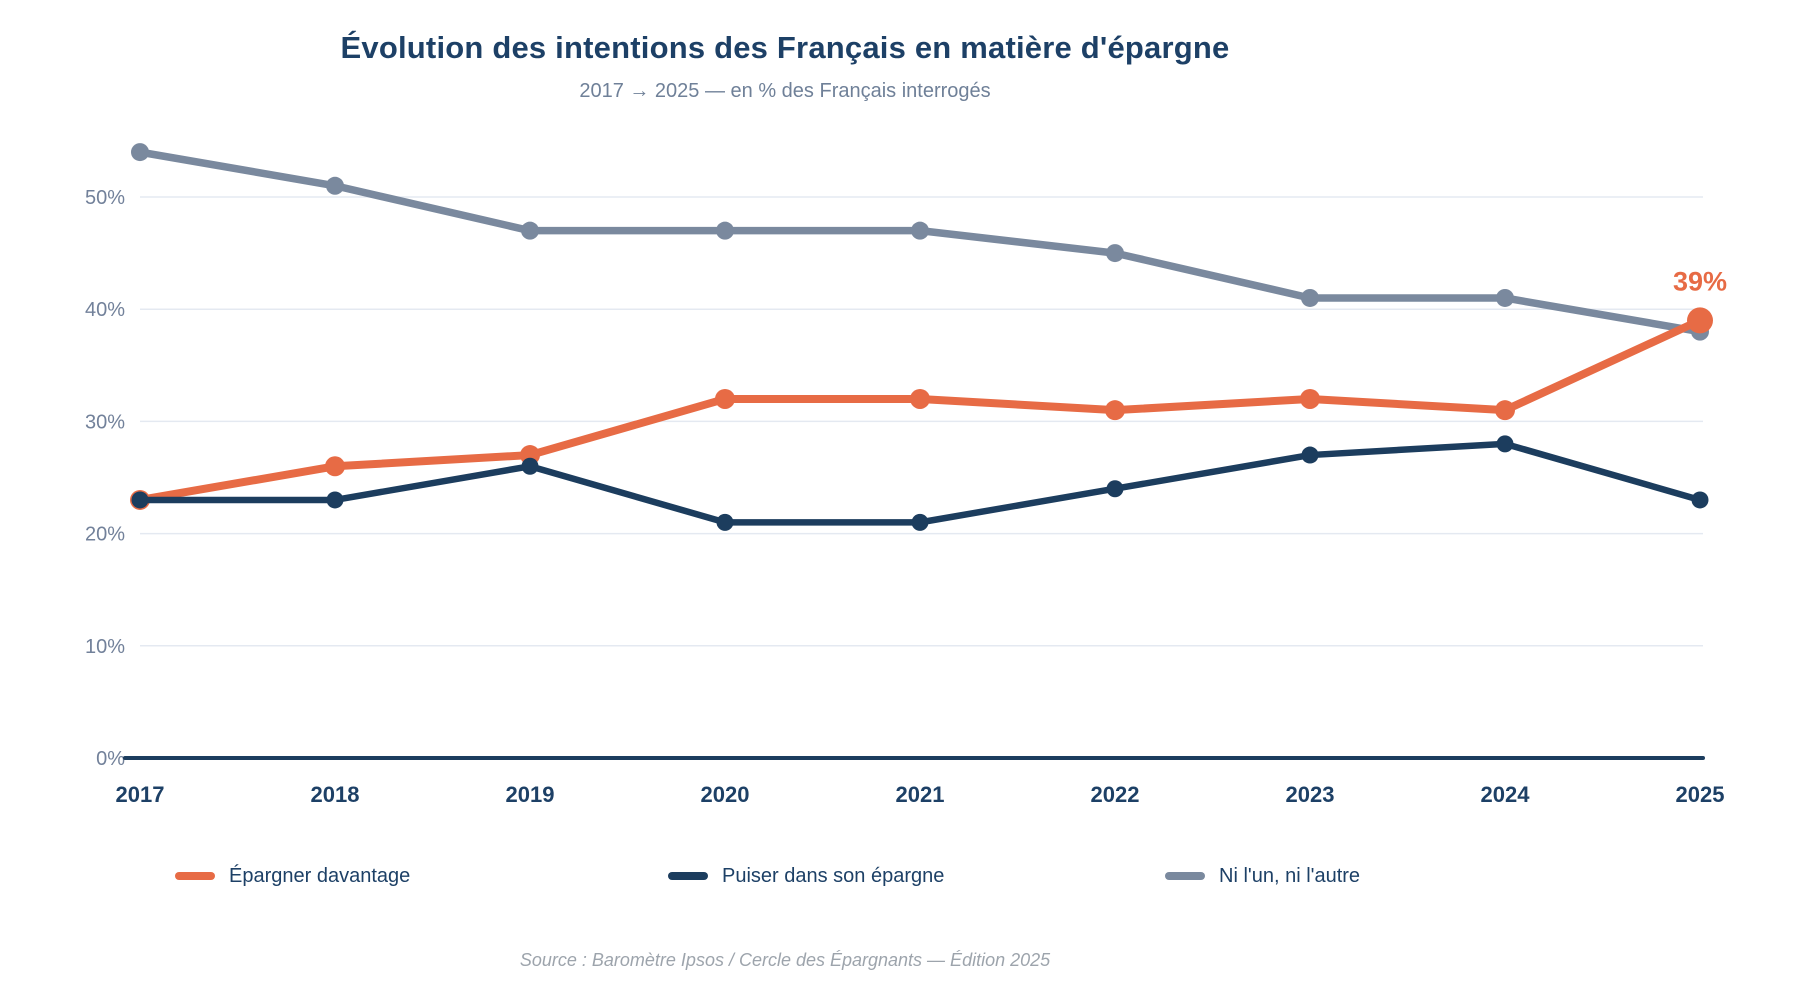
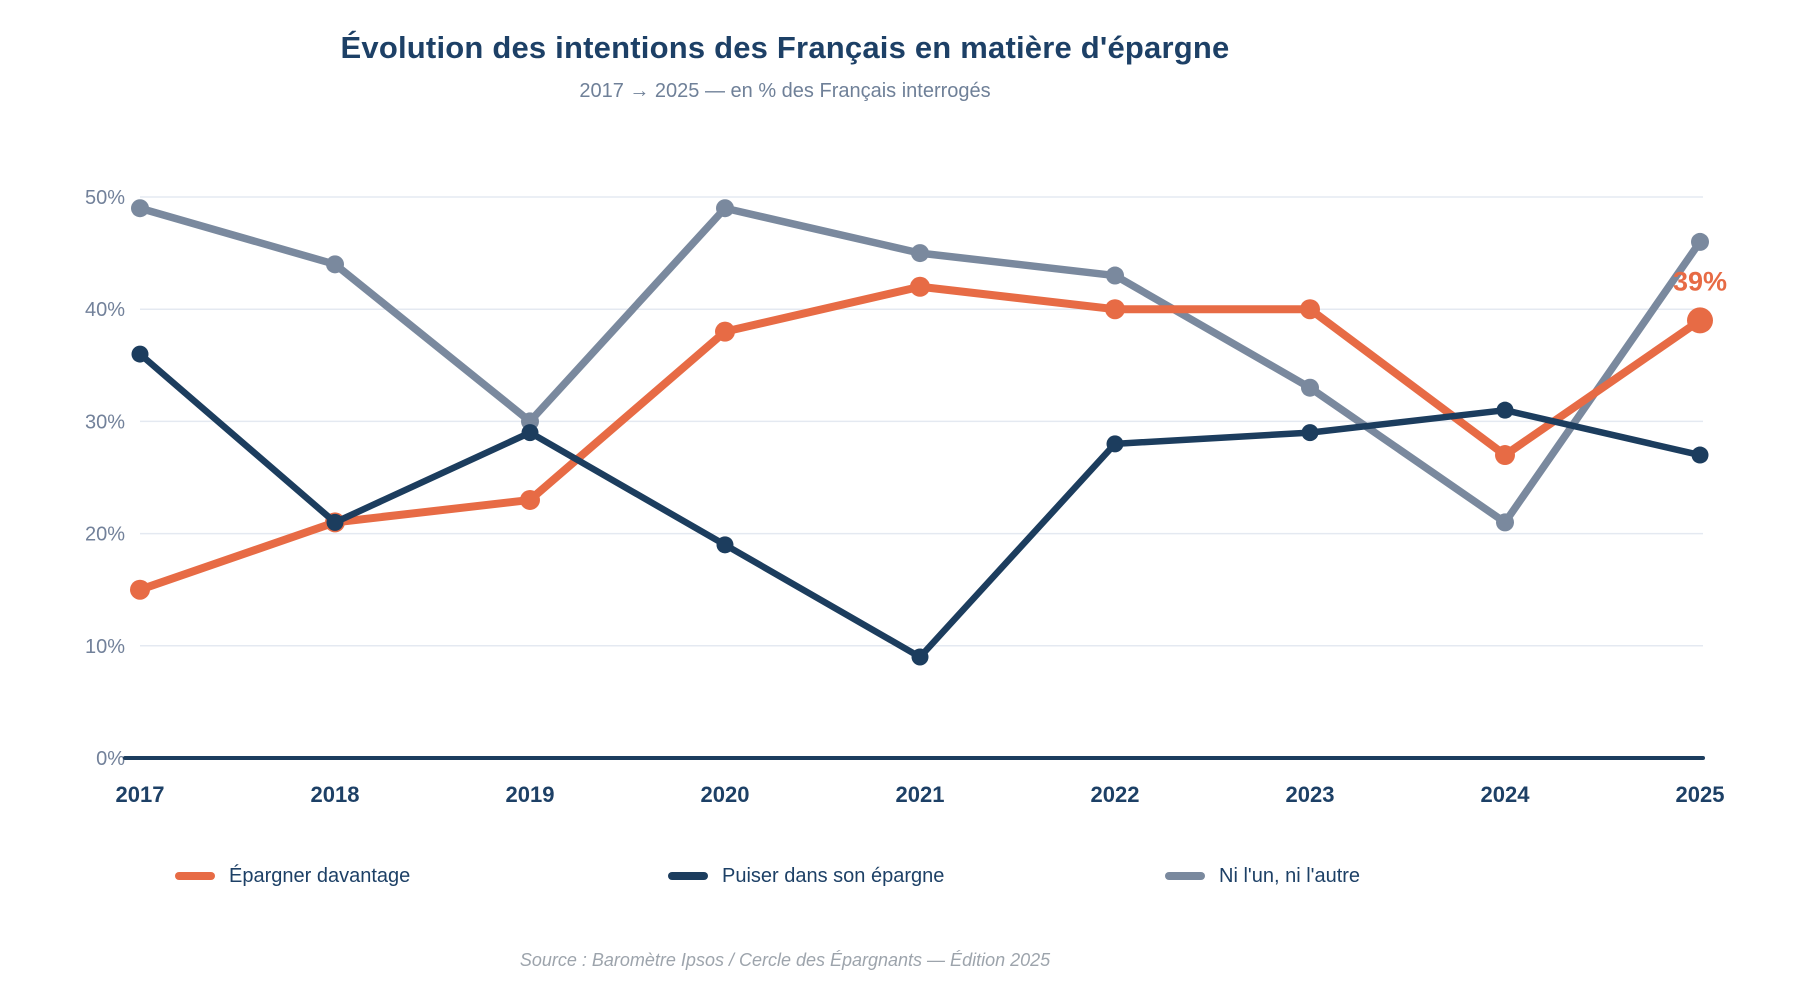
Épargner davantage/2017: 23% -> 15%
Puiser dans son épargne/2017: 23% -> 36%
Ni l'un, ni l'autre/2017: 54% -> 49%
Épargner davantage/2018: 26% -> 21%
Puiser dans son épargne/2018: 23% -> 21%
Ni l'un, ni l'autre/2018: 51% -> 44%
Épargner davantage/2019: 27% -> 23%
Puiser dans son épargne/2019: 26% -> 29%
Ni l'un, ni l'autre/2019: 47% -> 30%
Épargner davantage/2020: 32% -> 38%
Puiser dans son épargne/2020: 21% -> 19%
Ni l'un, ni l'autre/2020: 47% -> 49%
Épargner davantage/2021: 32% -> 42%
Puiser dans son épargne/2021: 21% -> 9%
Ni l'un, ni l'autre/2021: 47% -> 45%
Épargner davantage/2022: 31% -> 40%
Puiser dans son épargne/2022: 24% -> 28%
Ni l'un, ni l'autre/2022: 45% -> 43%
Épargner davantage/2023: 32% -> 40%
Puiser dans son épargne/2023: 27% -> 29%
Ni l'un, ni l'autre/2023: 41% -> 33%
Épargner davantage/2024: 31% -> 27%
Puiser dans son épargne/2024: 28% -> 31%
Ni l'un, ni l'autre/2024: 41% -> 21%
Puiser dans son épargne/2025: 23% -> 27%
Ni l'un, ni l'autre/2025: 38% -> 46%
